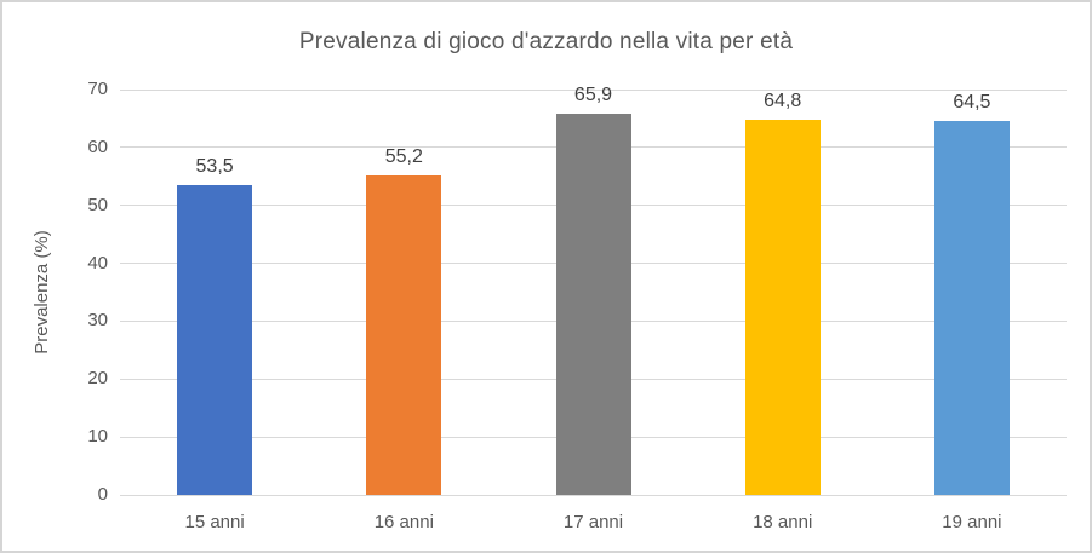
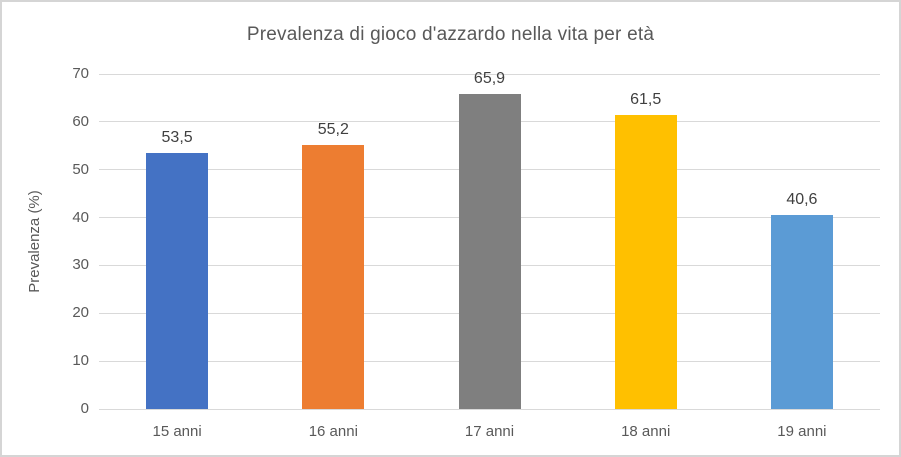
18 anni: 64,8 -> 61,5
19 anni: 64,5 -> 40,6
